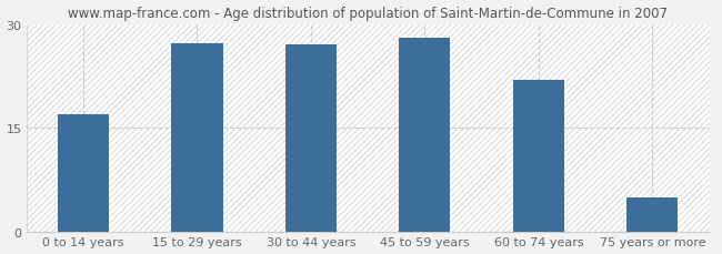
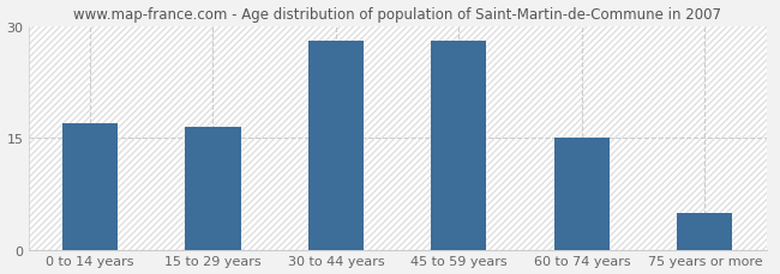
15 to 29 years: 27.2 -> 16.5
30 to 44 years: 27.0 -> 28.0
60 to 74 years: 22.0 -> 15.0
